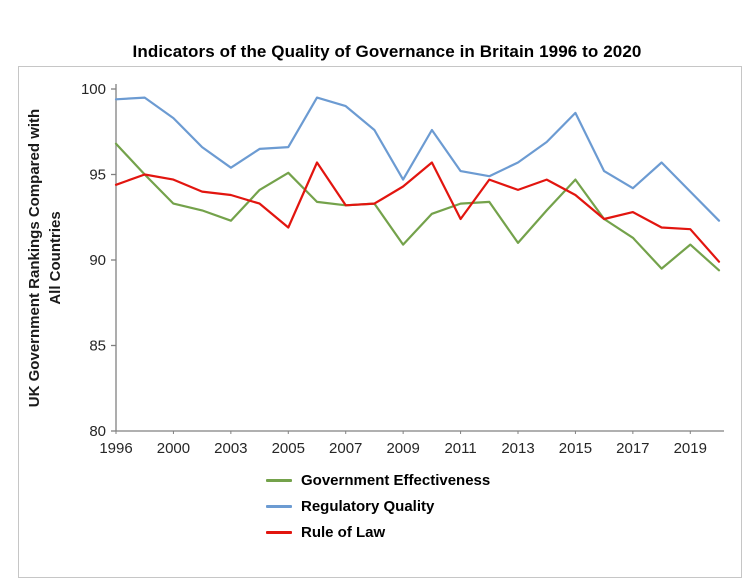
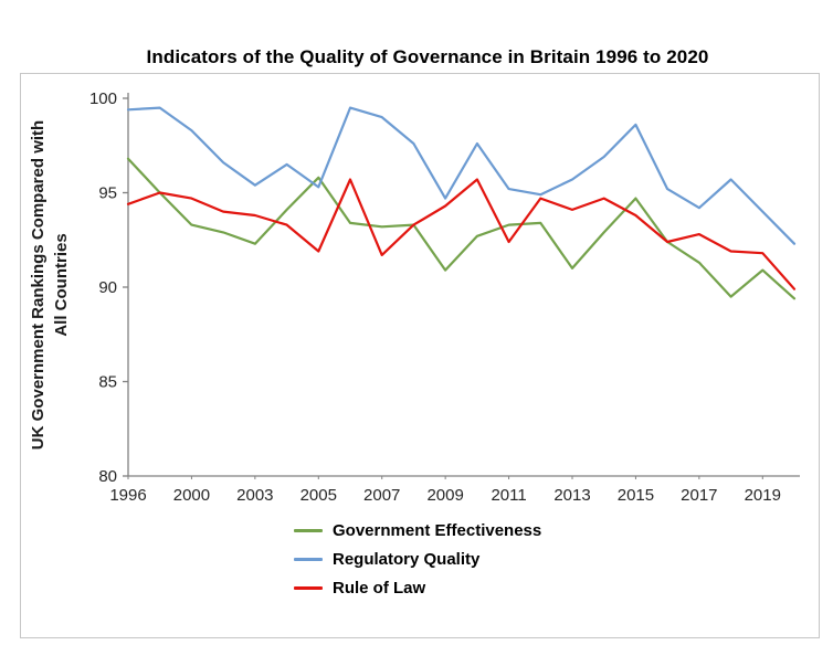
Government Effectiveness/2005: 95.1 -> 95.8
Regulatory Quality/2005: 96.6 -> 95.3
Rule of Law/2007: 93.2 -> 91.7
